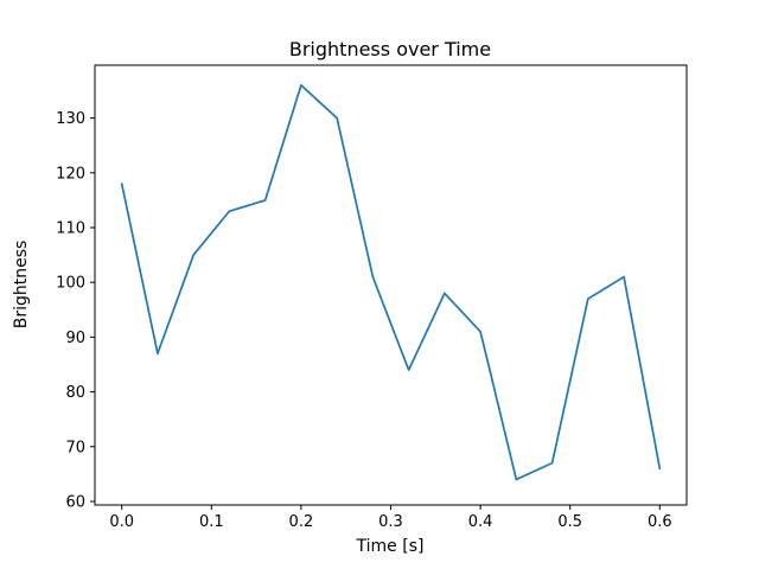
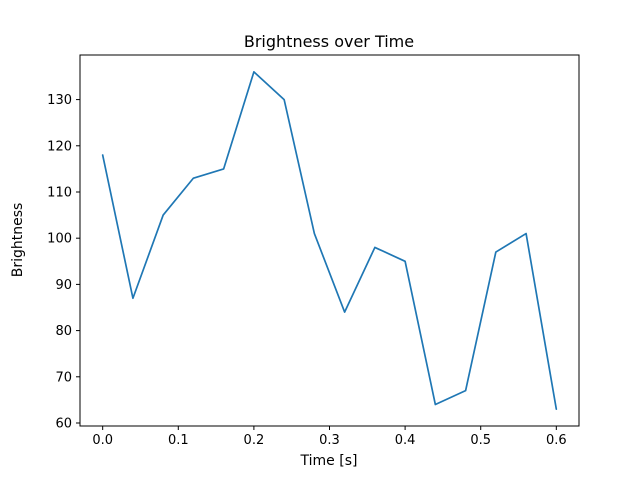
0.4: 91 -> 95
0.6: 66 -> 63
